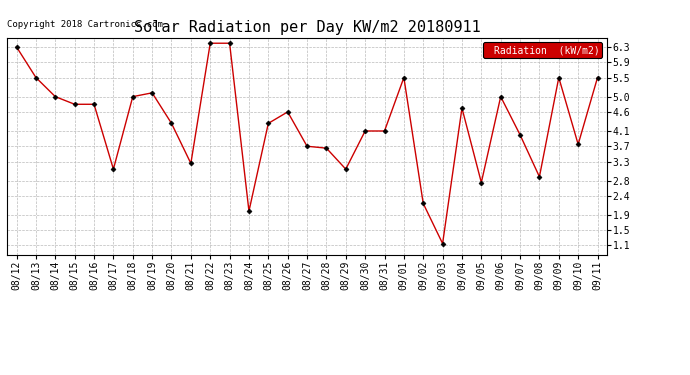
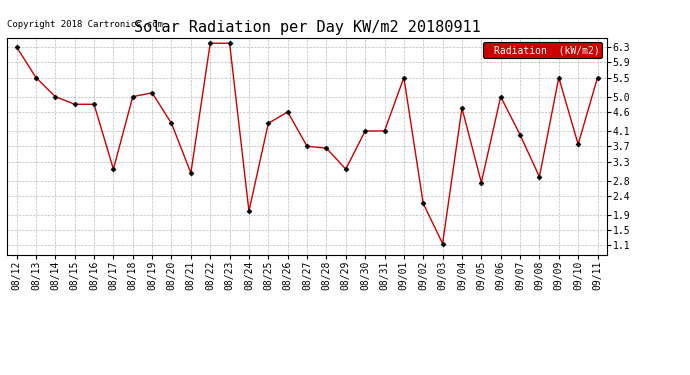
08/21: 3.25 -> 3.00
